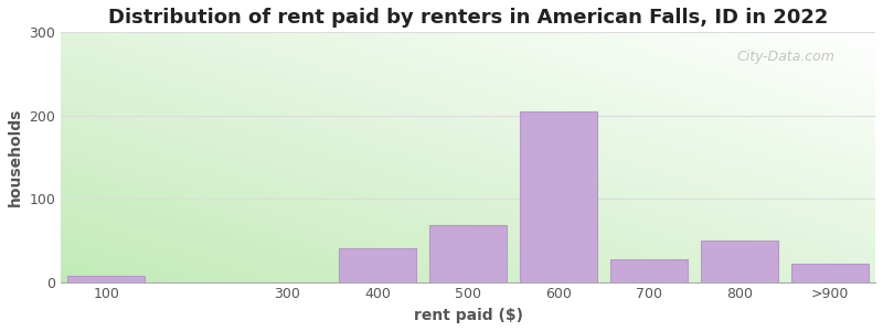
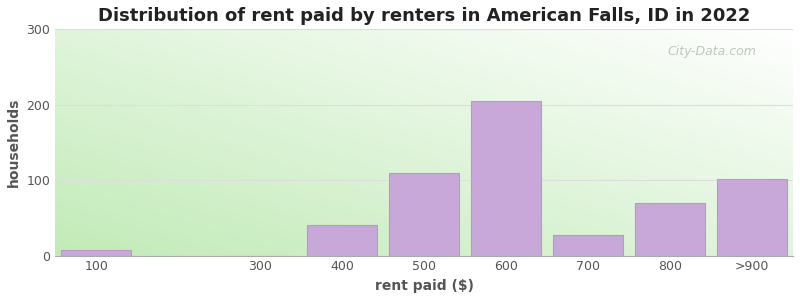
500: 68 -> 110
800: 50 -> 70
>900: 22 -> 102
